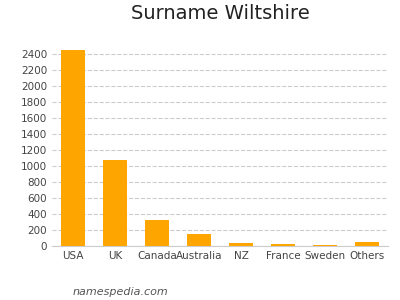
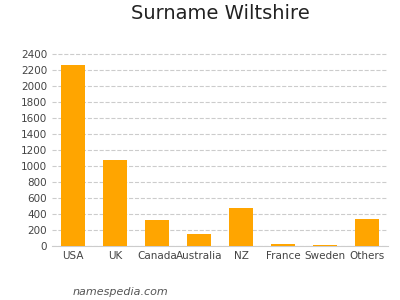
USA: 2450 -> 2260
NZ: 40 -> 480
Others: 60 -> 340
